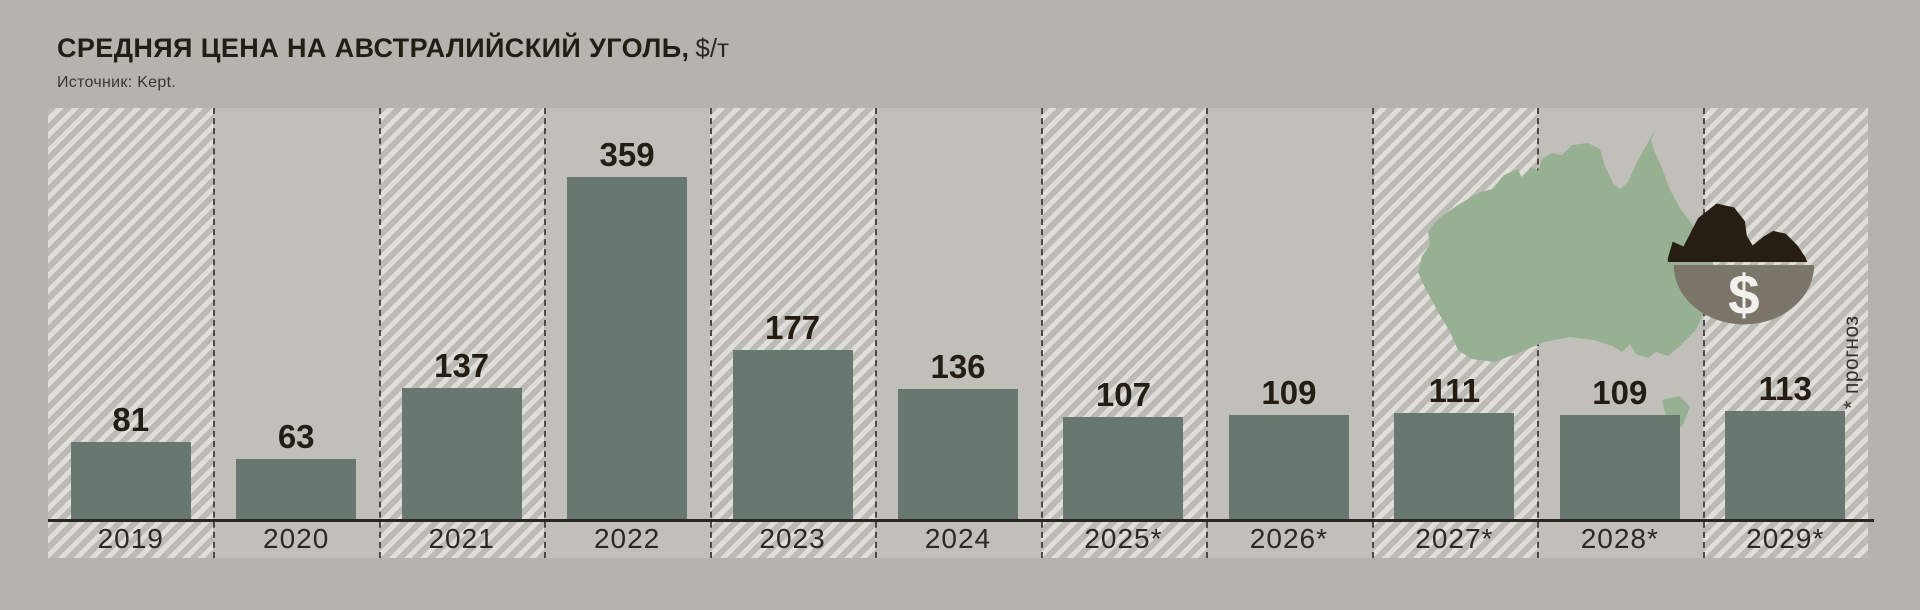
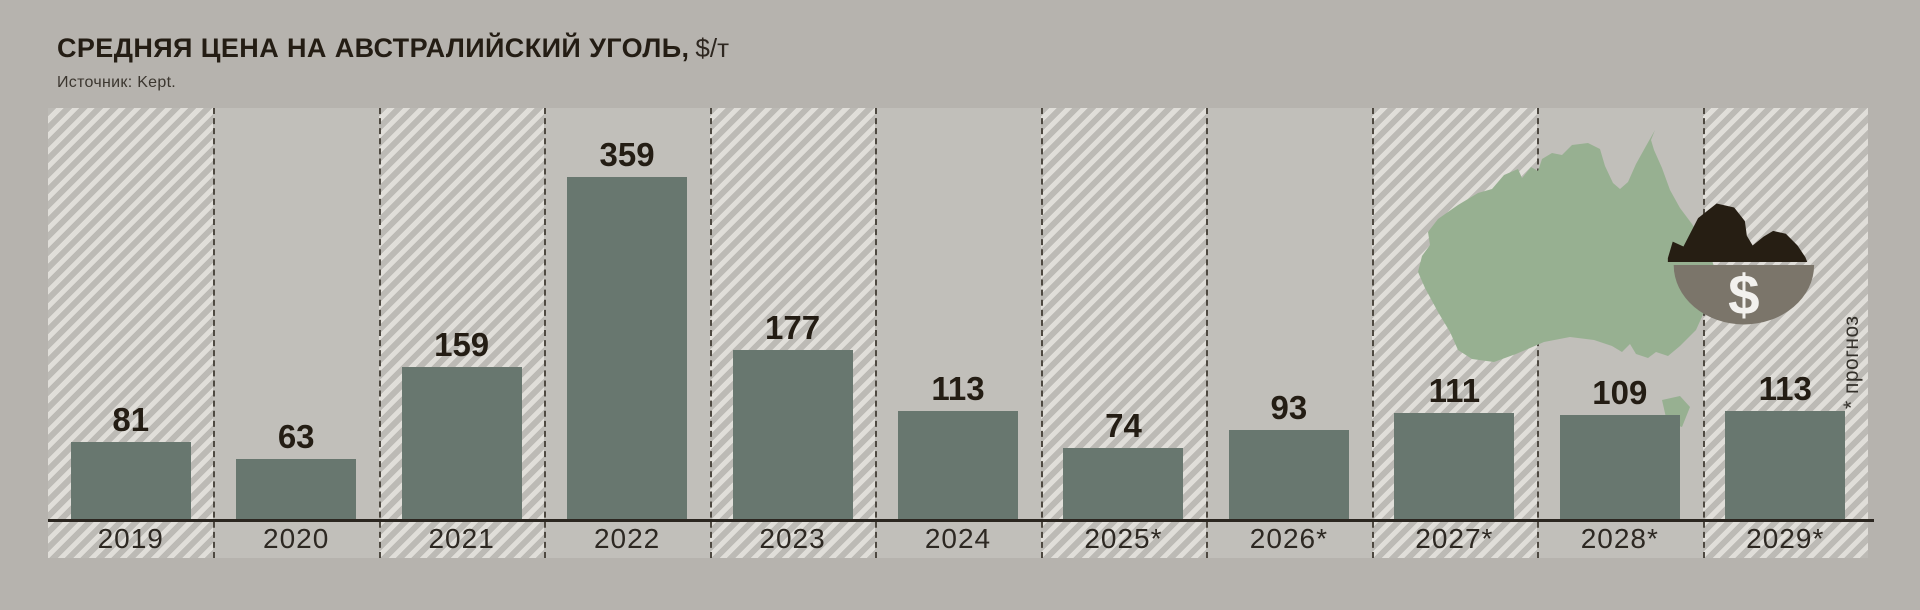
2021: 137 -> 159
2024: 136 -> 113
2025*: 107 -> 74
2026*: 109 -> 93
